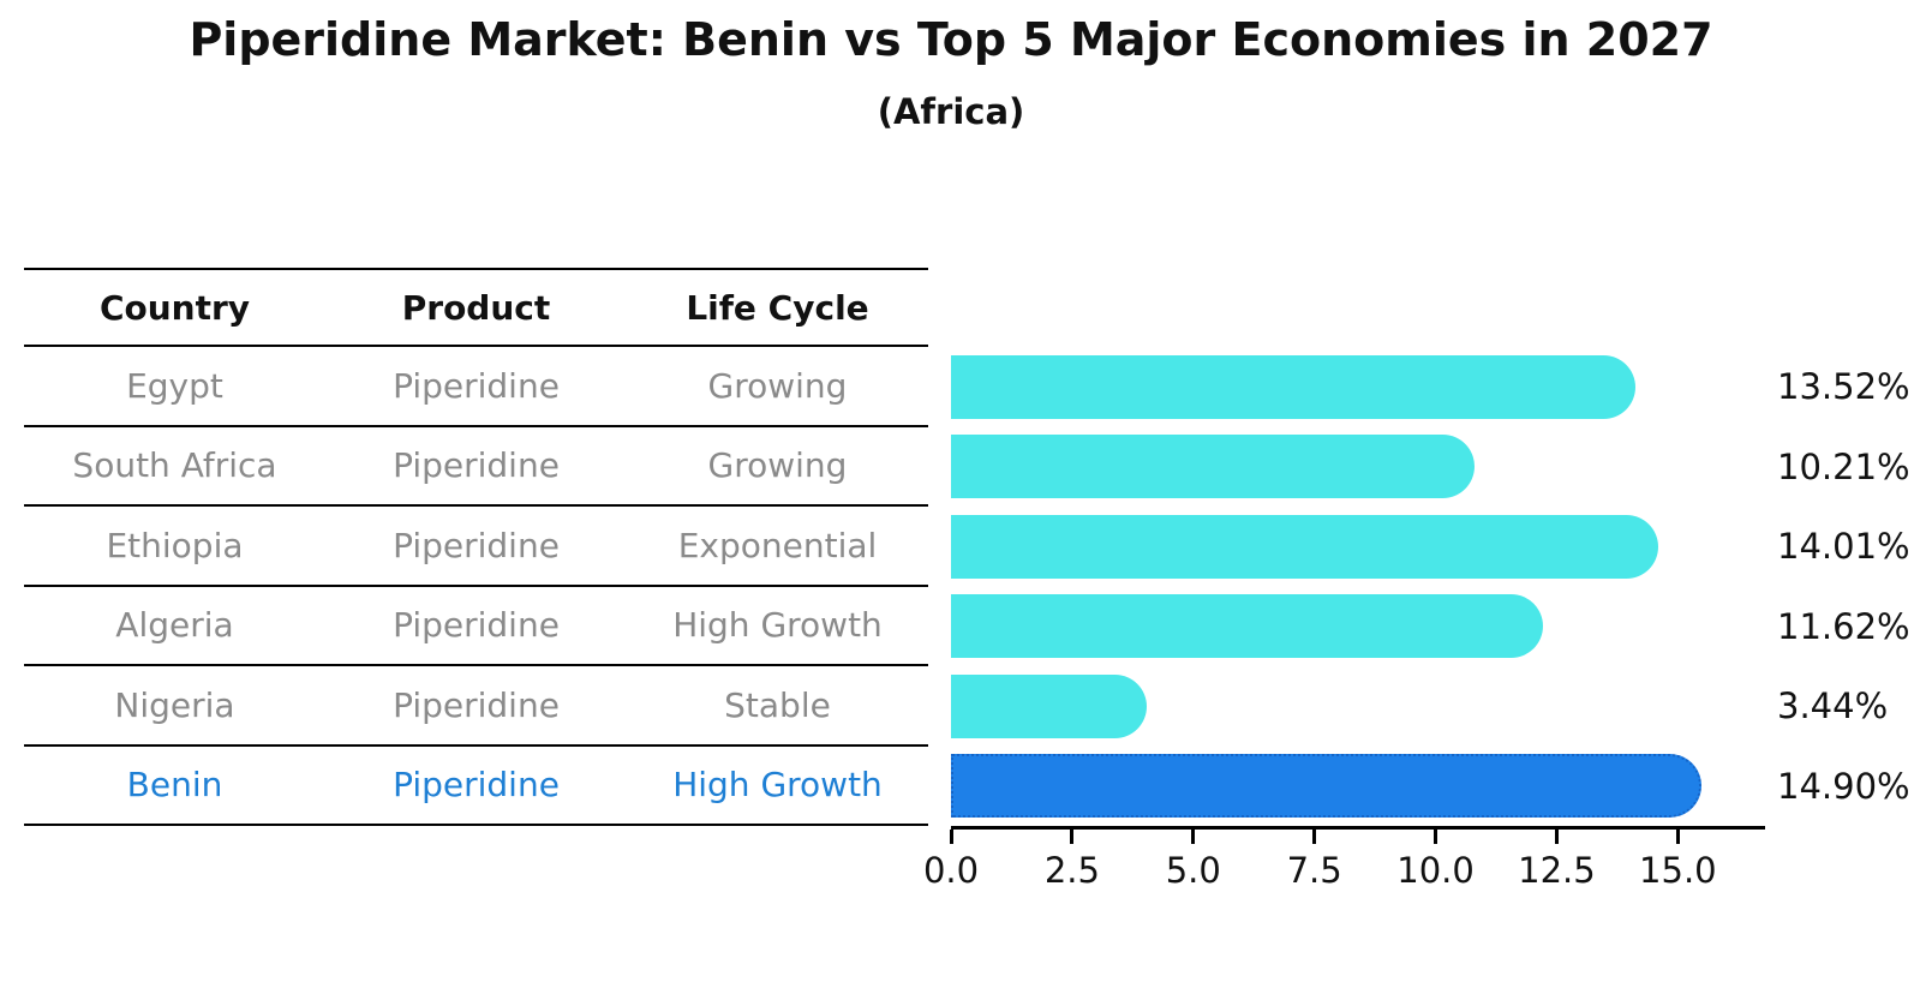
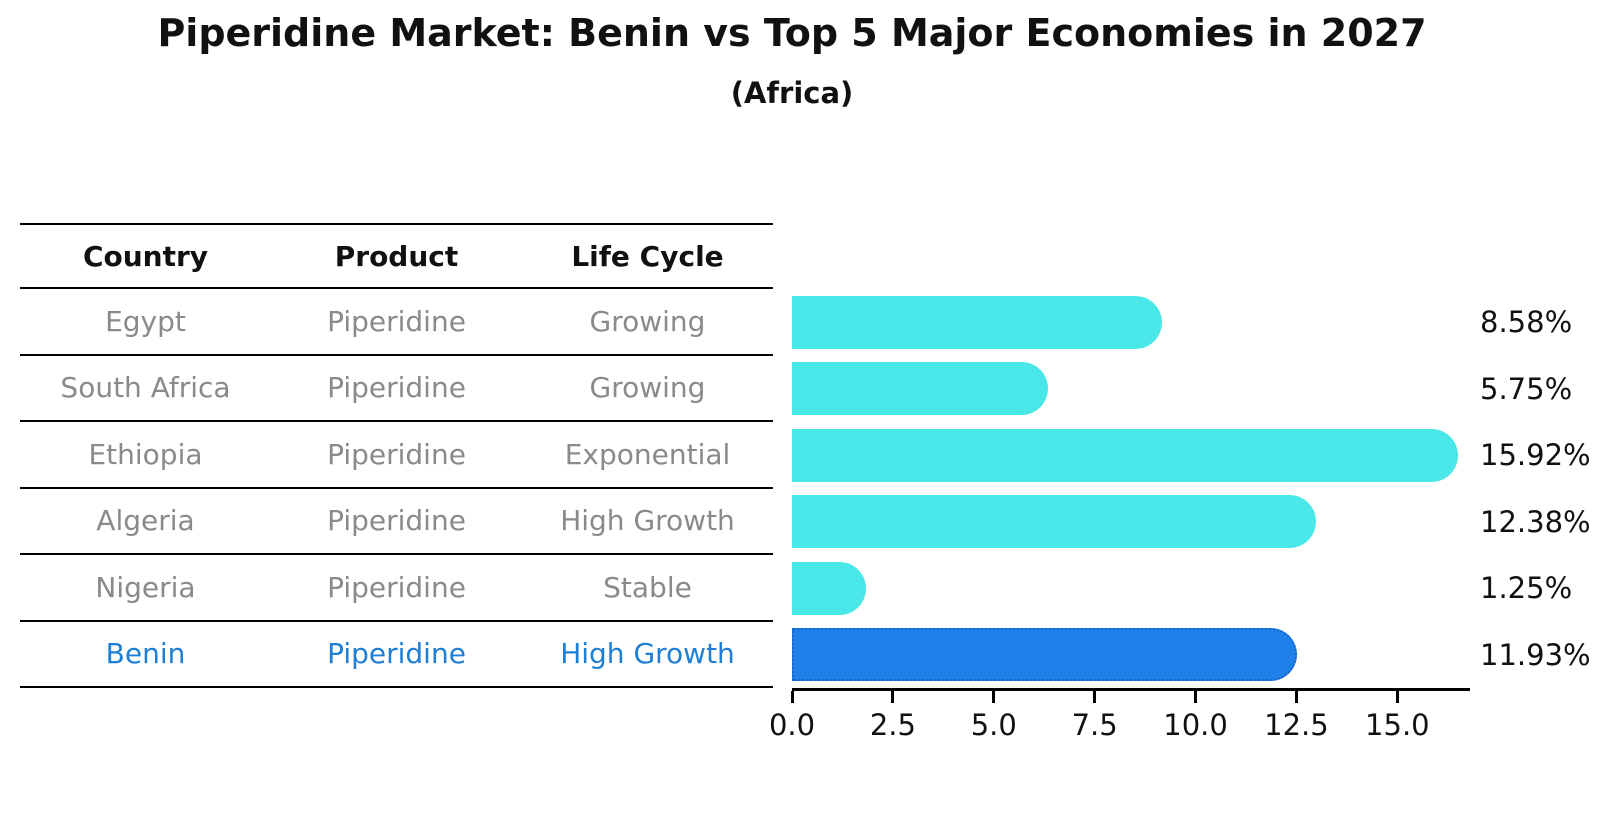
Egypt: 13.52% -> 8.58%
South Africa: 10.21% -> 5.75%
Ethiopia: 14.01% -> 15.92%
Algeria: 11.62% -> 12.38%
Nigeria: 3.44% -> 1.25%
Benin: 14.90% -> 11.93%
